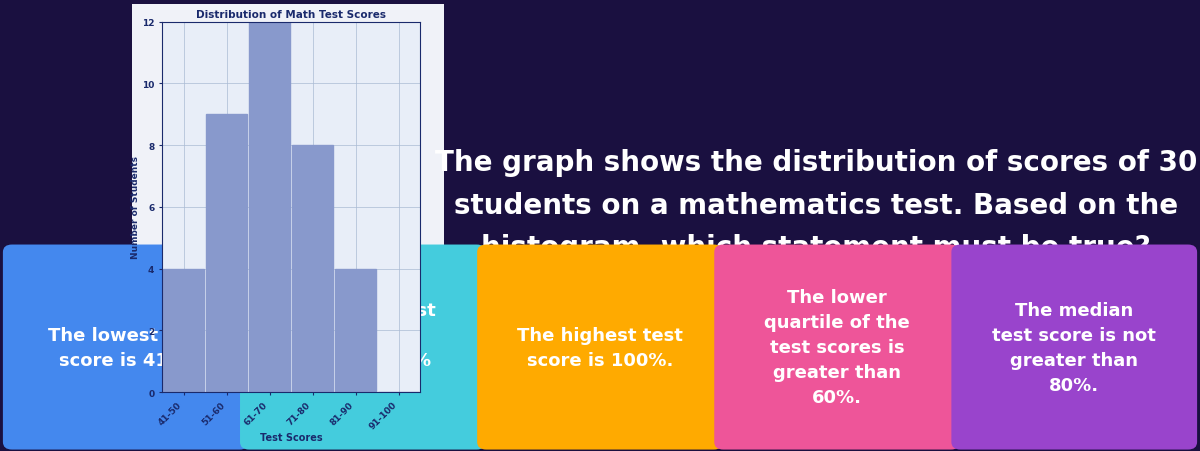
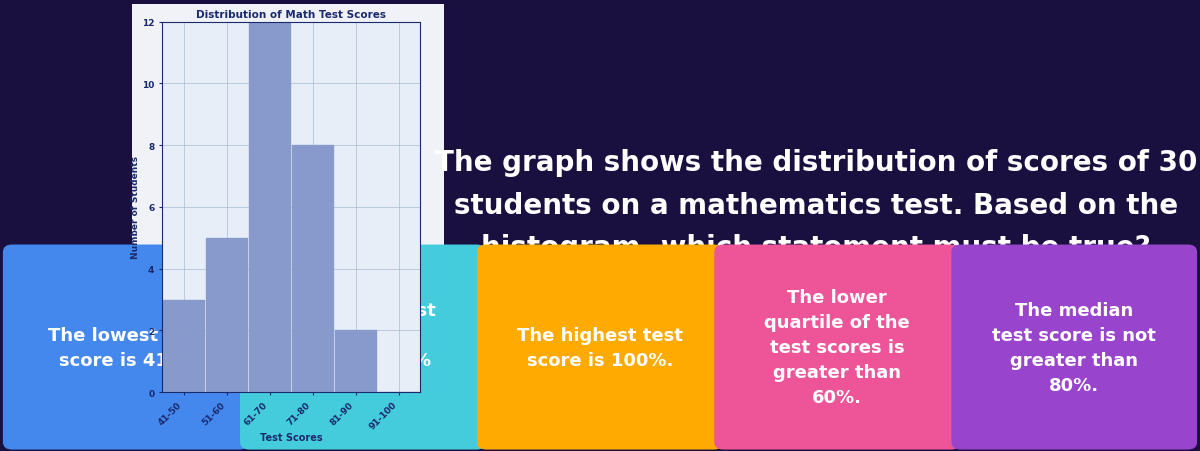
41-50: 4 -> 3
51-60: 9 -> 5
81-90: 4 -> 2
